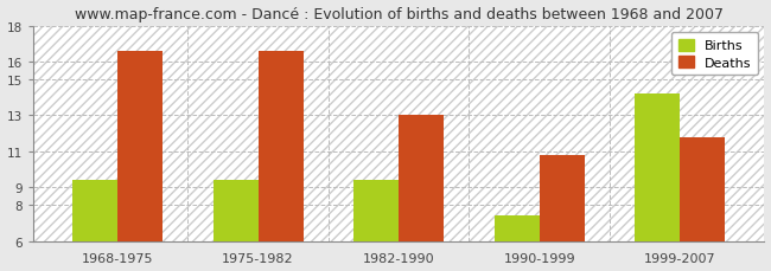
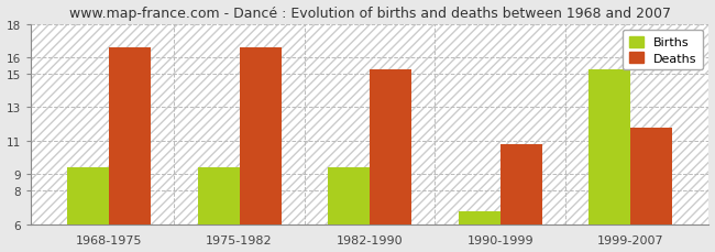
Deaths/1982-1990: 13.0 -> 15.3
Births/1990-1999: 7.4 -> 6.8
Births/1999-2007: 14.2 -> 15.3
